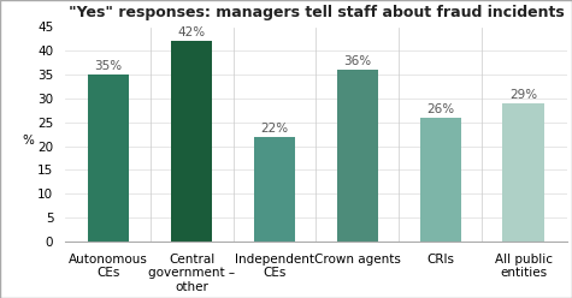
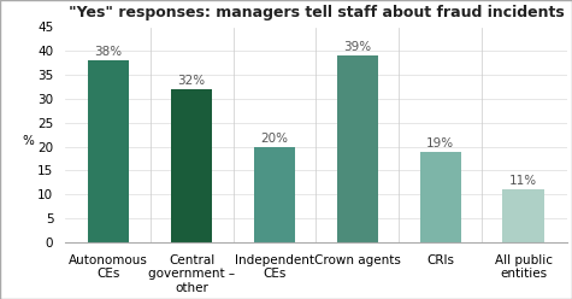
Autonomous CEs: 35% -> 38%
Central government – other: 42% -> 32%
Independent CEs: 22% -> 20%
Crown agents: 36% -> 39%
CRIs: 26% -> 19%
All public entities: 29% -> 11%
